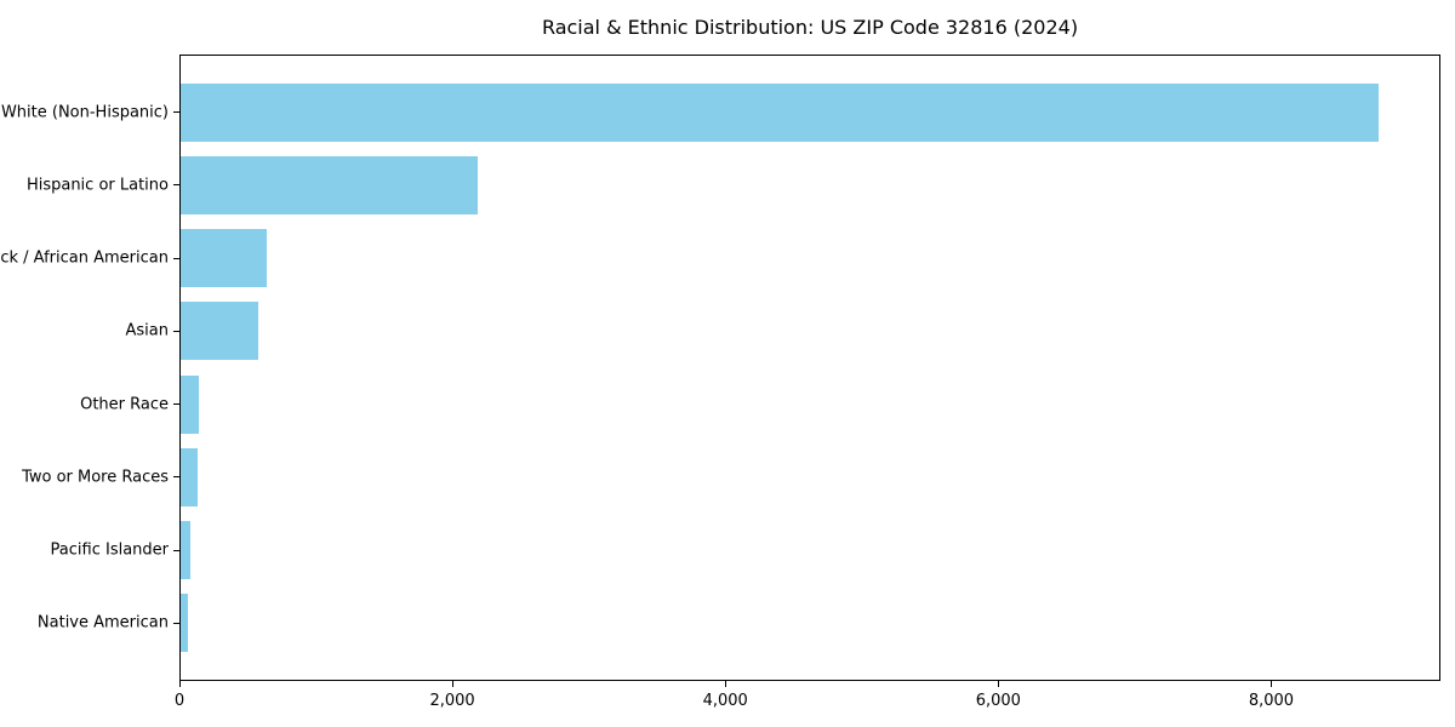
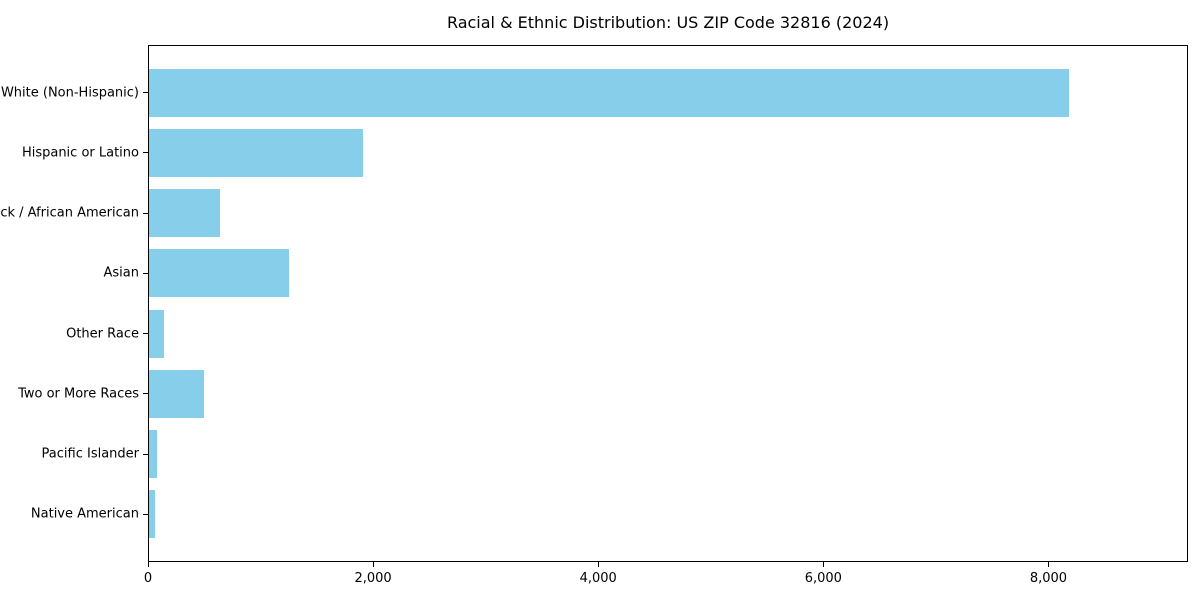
White (Non-Hispanic): 8780 -> 8170
Hispanic or Latino: 2180 -> 1900
Asian: 570 -> 1240
Two or More Races: 120 -> 490
